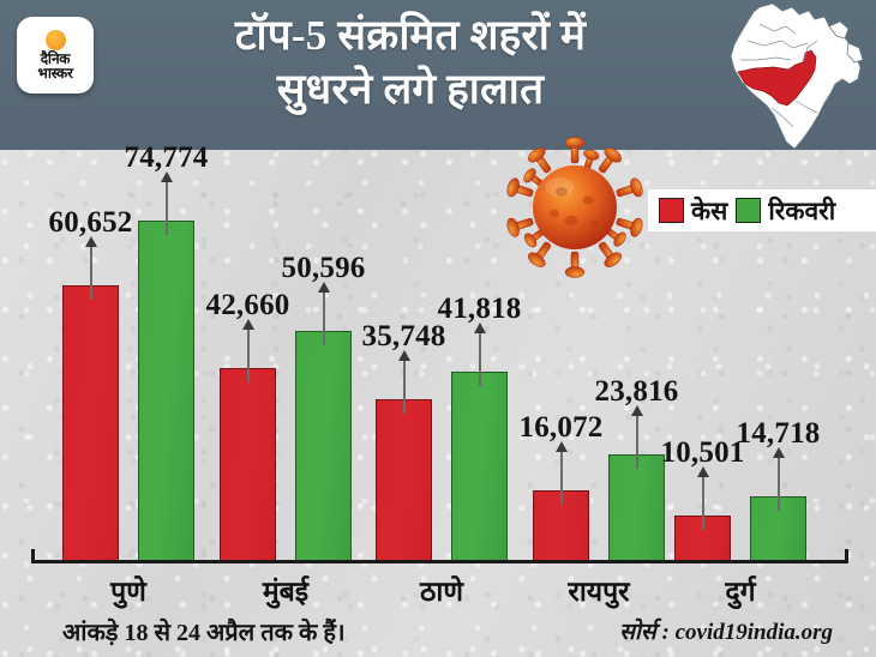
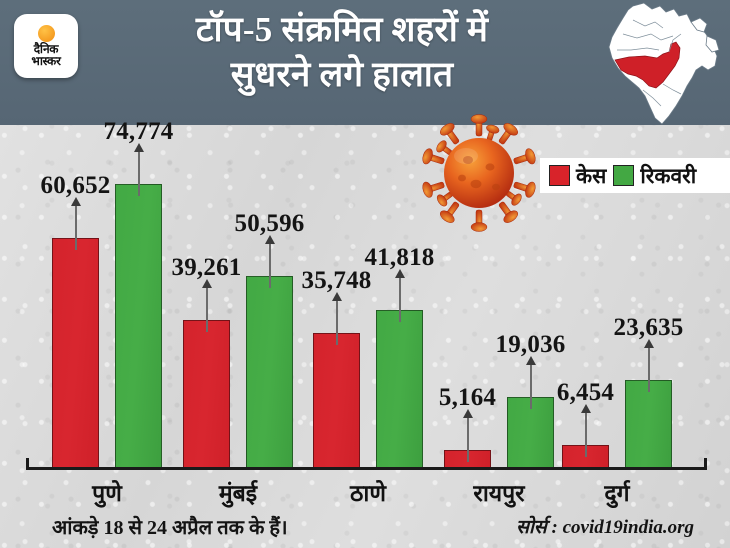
केस/मुंबई: 42,660 -> 39,261
केस/रायपुर: 16,072 -> 5,164
रिकवरी/रायपुर: 23,816 -> 19,036
केस/दुर्ग: 10,501 -> 6,454
रिकवरी/दुर्ग: 14,718 -> 23,635
